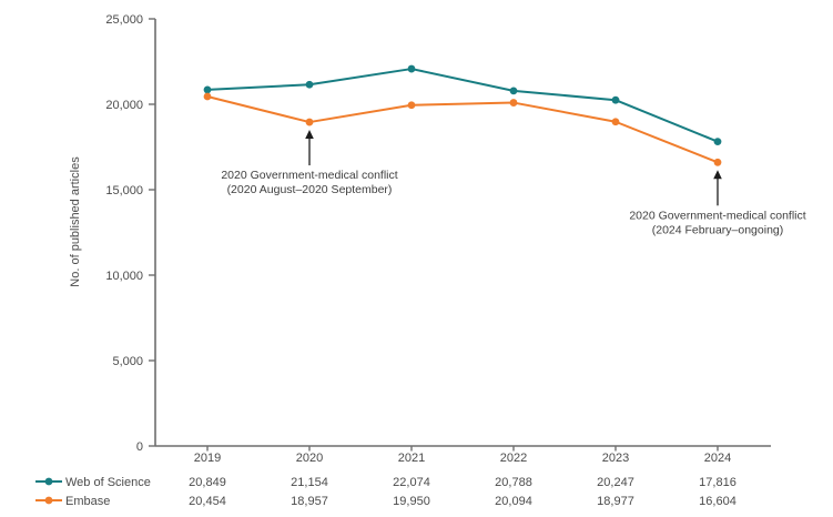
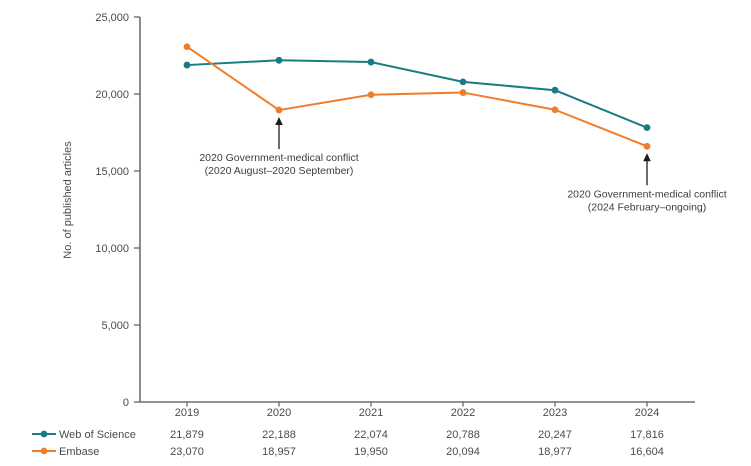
Web of Science/2019: 20,849 -> 21,879
Embase/2019: 20,454 -> 23,070
Web of Science/2020: 21,154 -> 22,188
